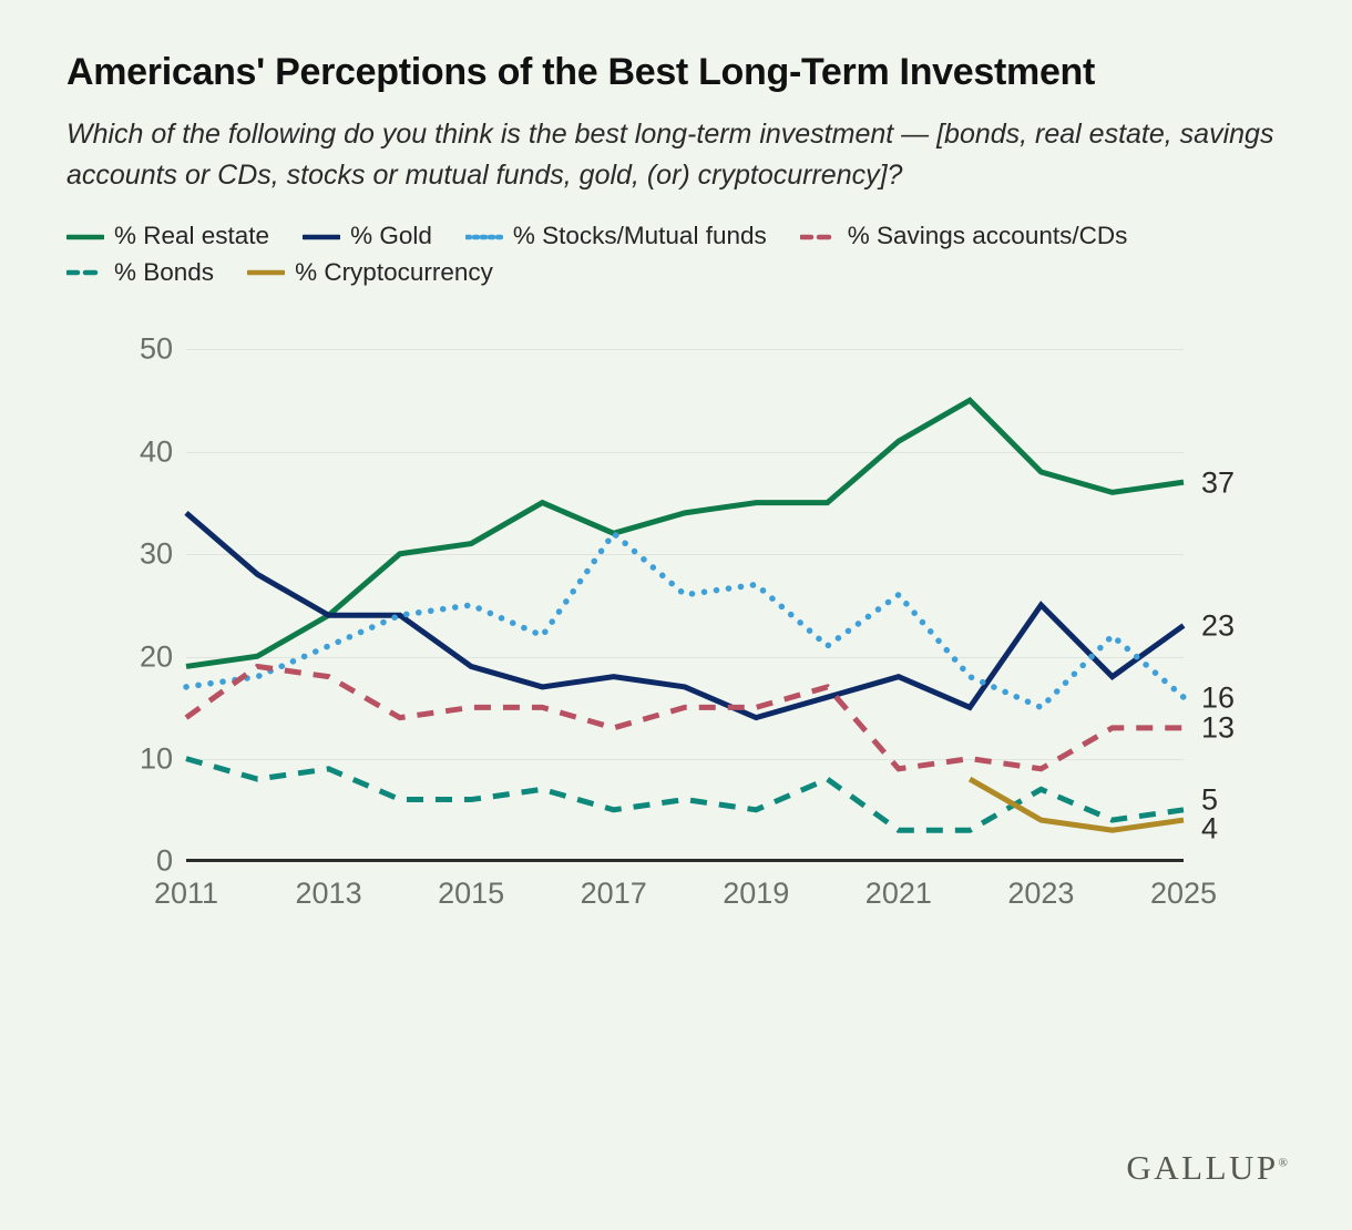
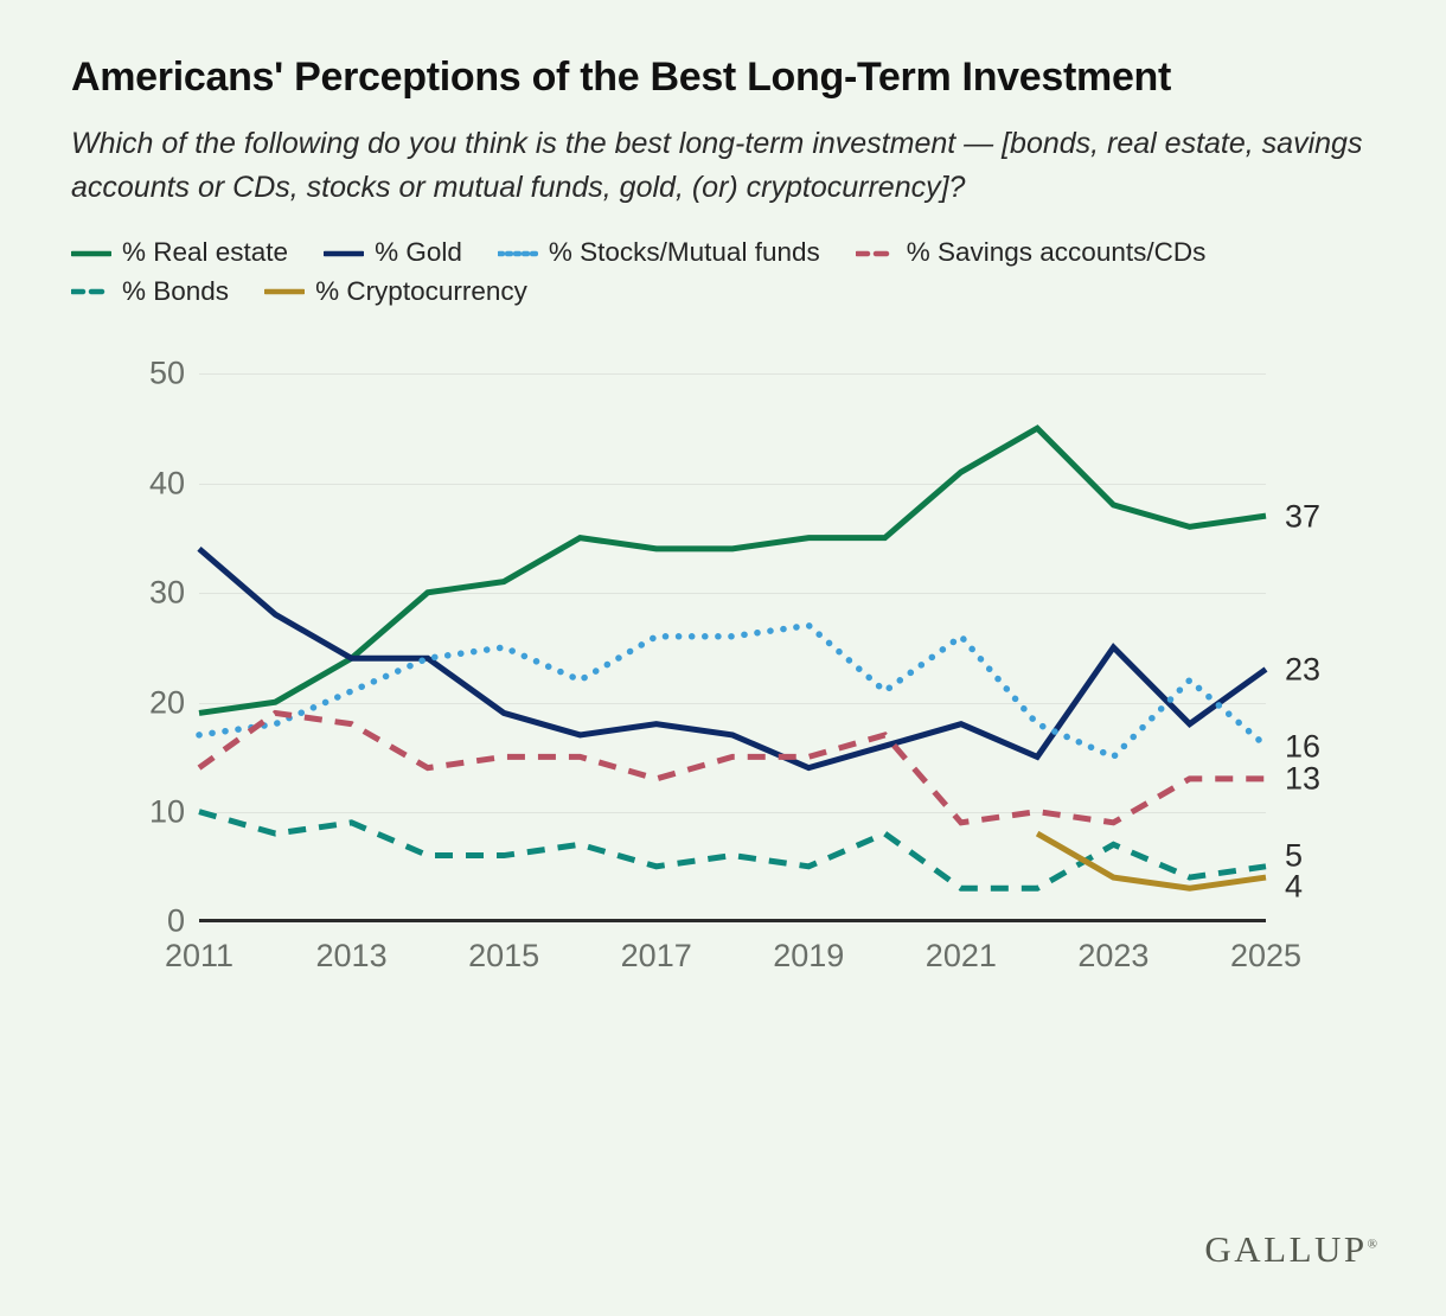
% Real estate/2017: 32 -> 34
% Stocks/Mutual funds/2017: 32 -> 26
